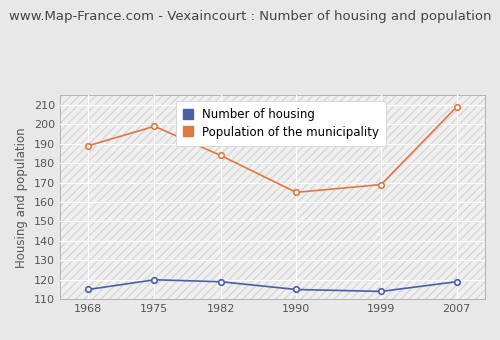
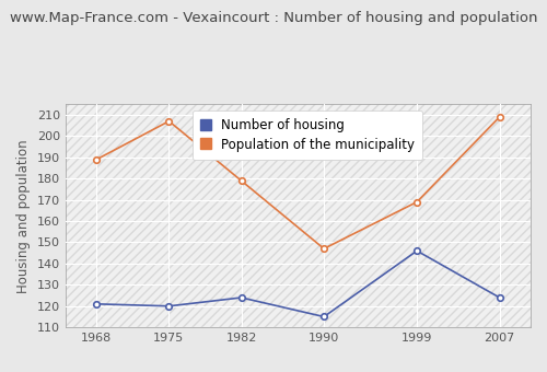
Number of housing/1968: 115 -> 121
Population of the municipality/1975: 199 -> 207
Number of housing/1982: 119 -> 124
Population of the municipality/1982: 184 -> 179
Population of the municipality/1990: 165 -> 147
Number of housing/1999: 114 -> 146
Number of housing/2007: 119 -> 124
